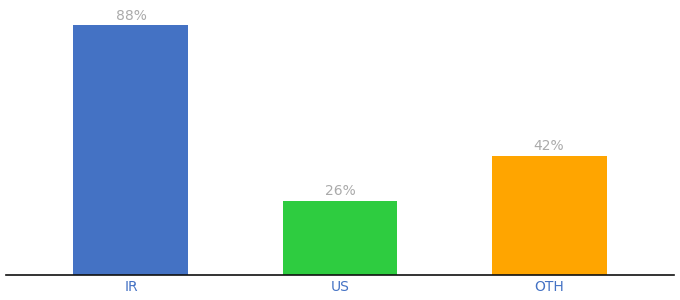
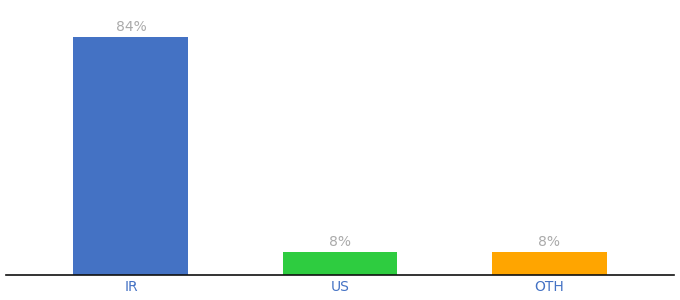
IR: 88% -> 84%
US: 26% -> 8%
OTH: 42% -> 8%
